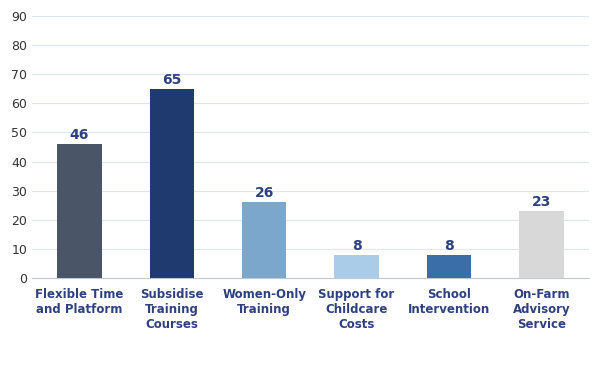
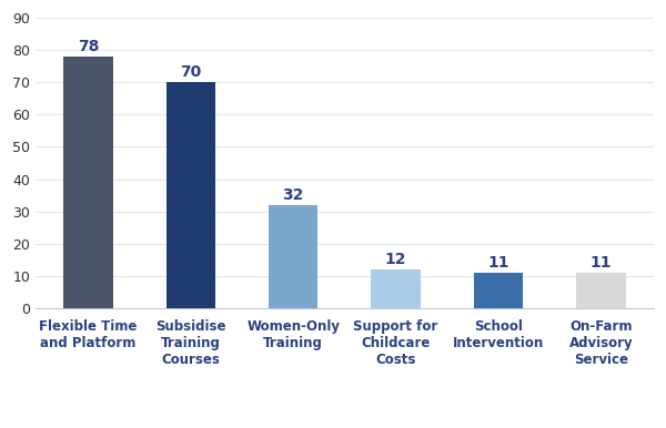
Flexible Time and Platform: 46 -> 78
Subsidise Training Courses: 65 -> 70
Women-Only Training: 26 -> 32
Support for Childcare Costs: 8 -> 12
School Intervention: 8 -> 11
On-Farm Advisory Service: 23 -> 11
